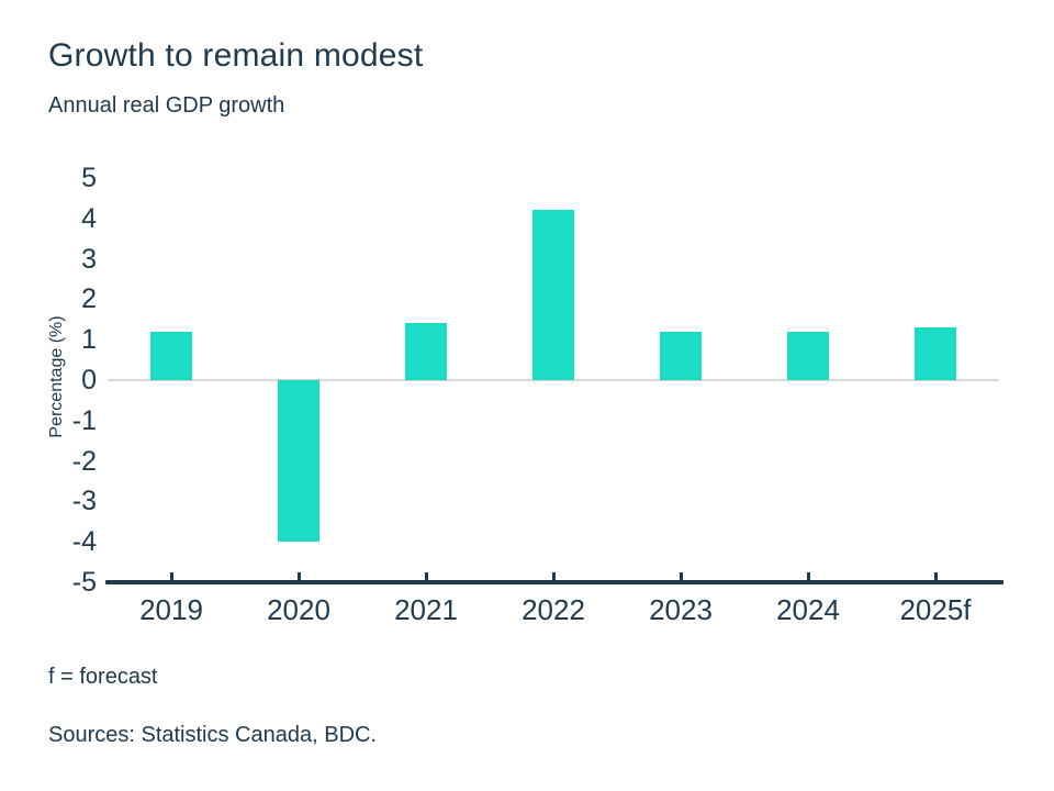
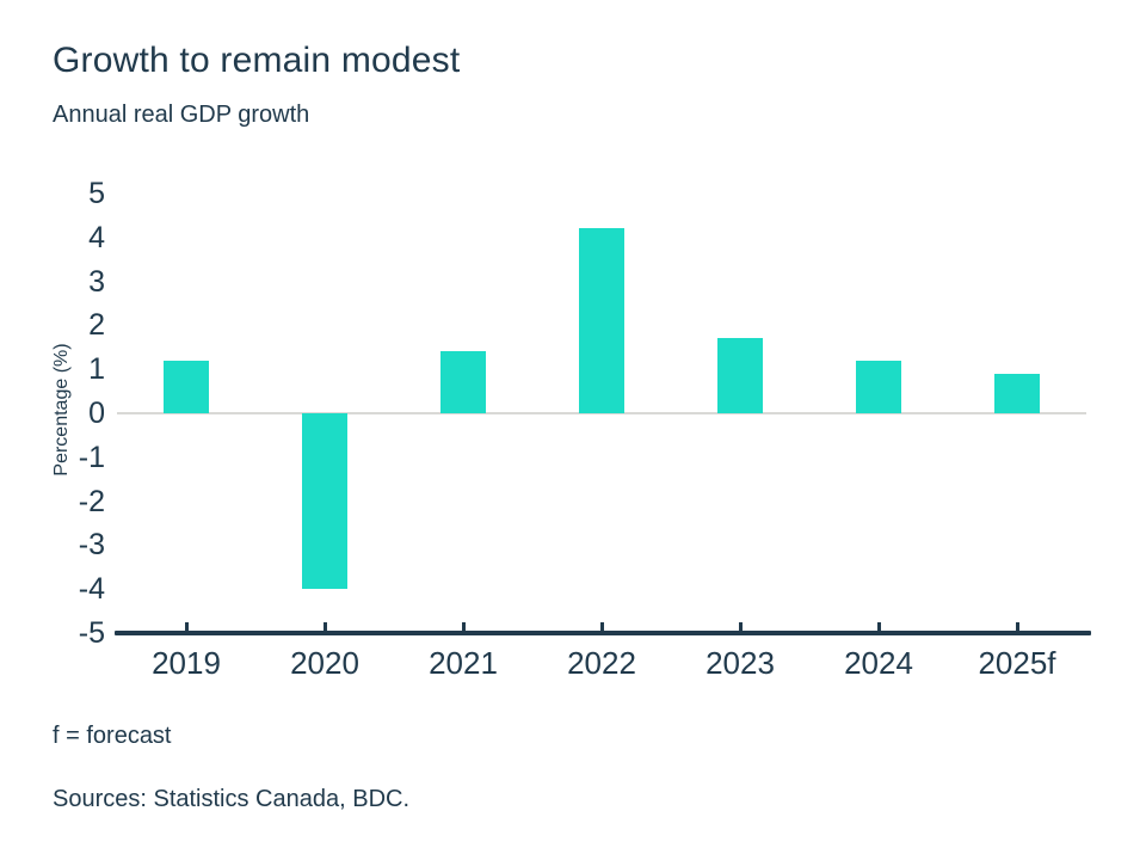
2023: 1.2 -> 1.7
2025f: 1.3 -> 0.9
